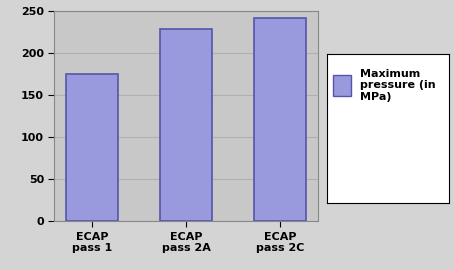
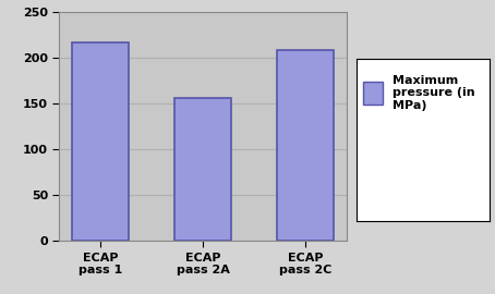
ECAP pass 1: 175 -> 216
ECAP pass 2A: 228 -> 156
ECAP pass 2C: 242 -> 208
